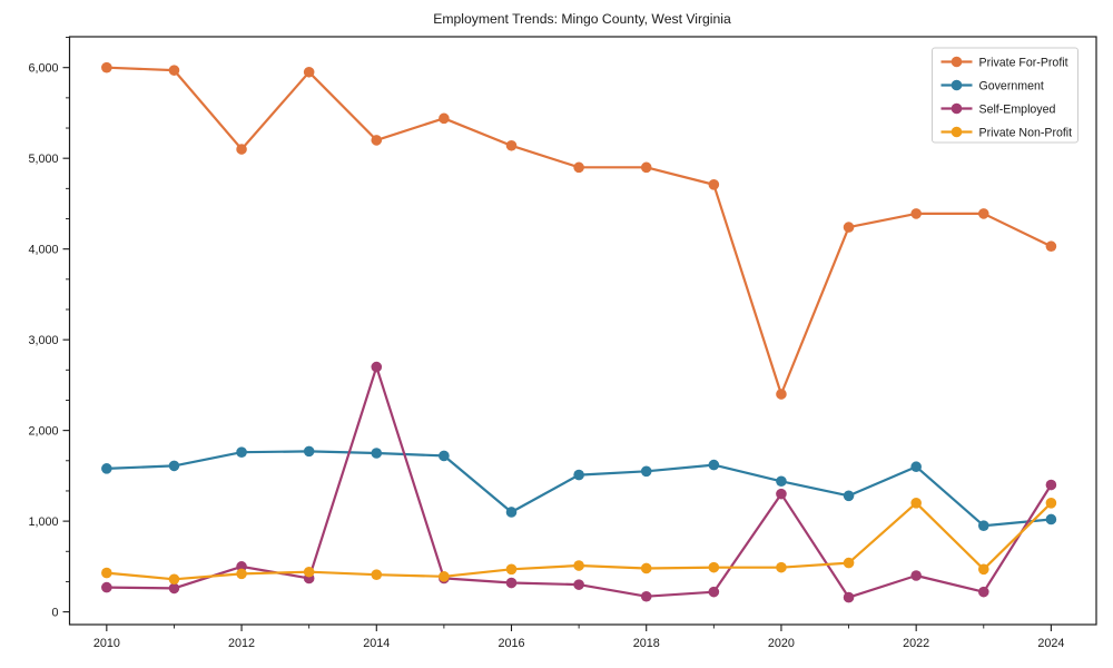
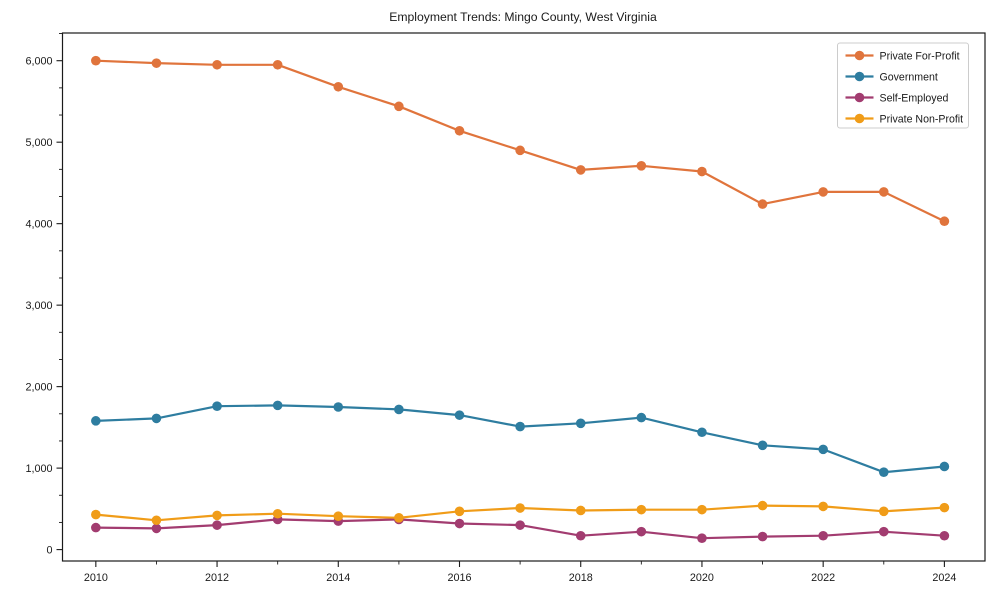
Private For-Profit/2012: 5100 -> 6000
Self-Employed/2012: 500 -> 300
Private For-Profit/2014: 5200 -> 5700
Self-Employed/2014: 2700 -> 400
Government/2016: 1100 -> 1600
Private For-Profit/2018: 4900 -> 4700
Private For-Profit/2020: 2400 -> 4600
Self-Employed/2020: 1300 -> 100
Government/2022: 1600 -> 1200
Self-Employed/2022: 400 -> 200
Private Non-Profit/2022: 1200 -> 500
Self-Employed/2024: 1400 -> 200
Private Non-Profit/2024: 1200 -> 500
